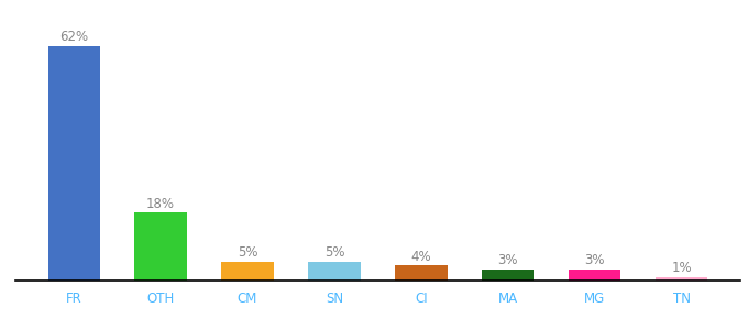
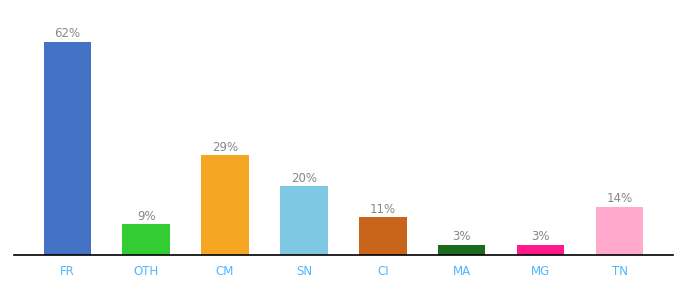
OTH: 18% -> 9%
CM: 5% -> 29%
SN: 5% -> 20%
CI: 4% -> 11%
TN: 1% -> 14%
